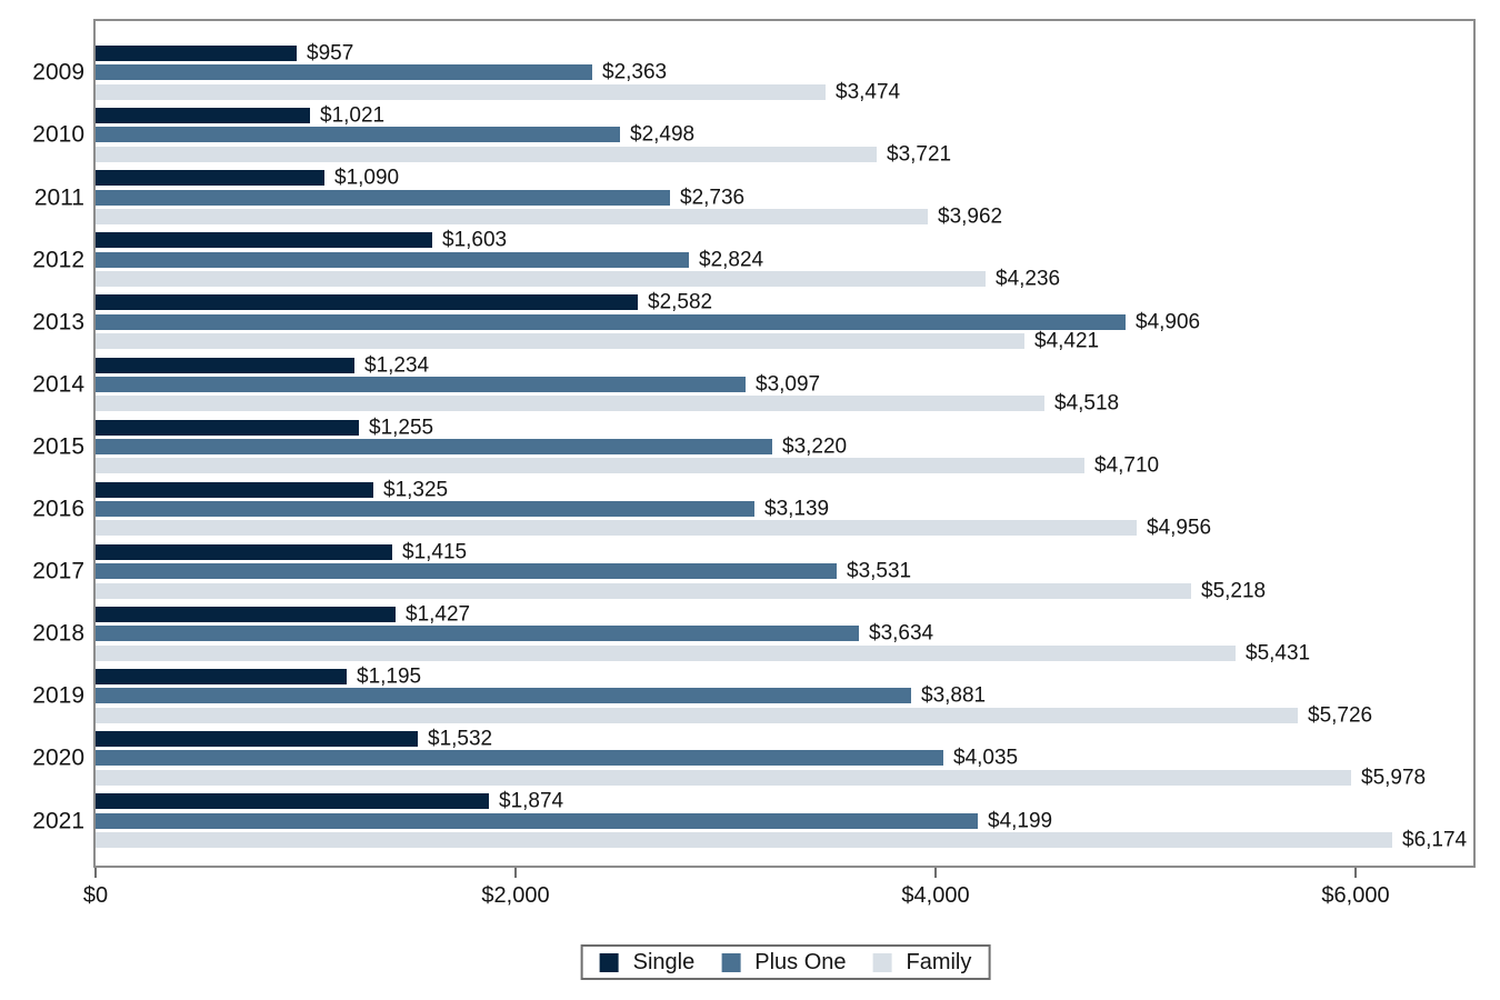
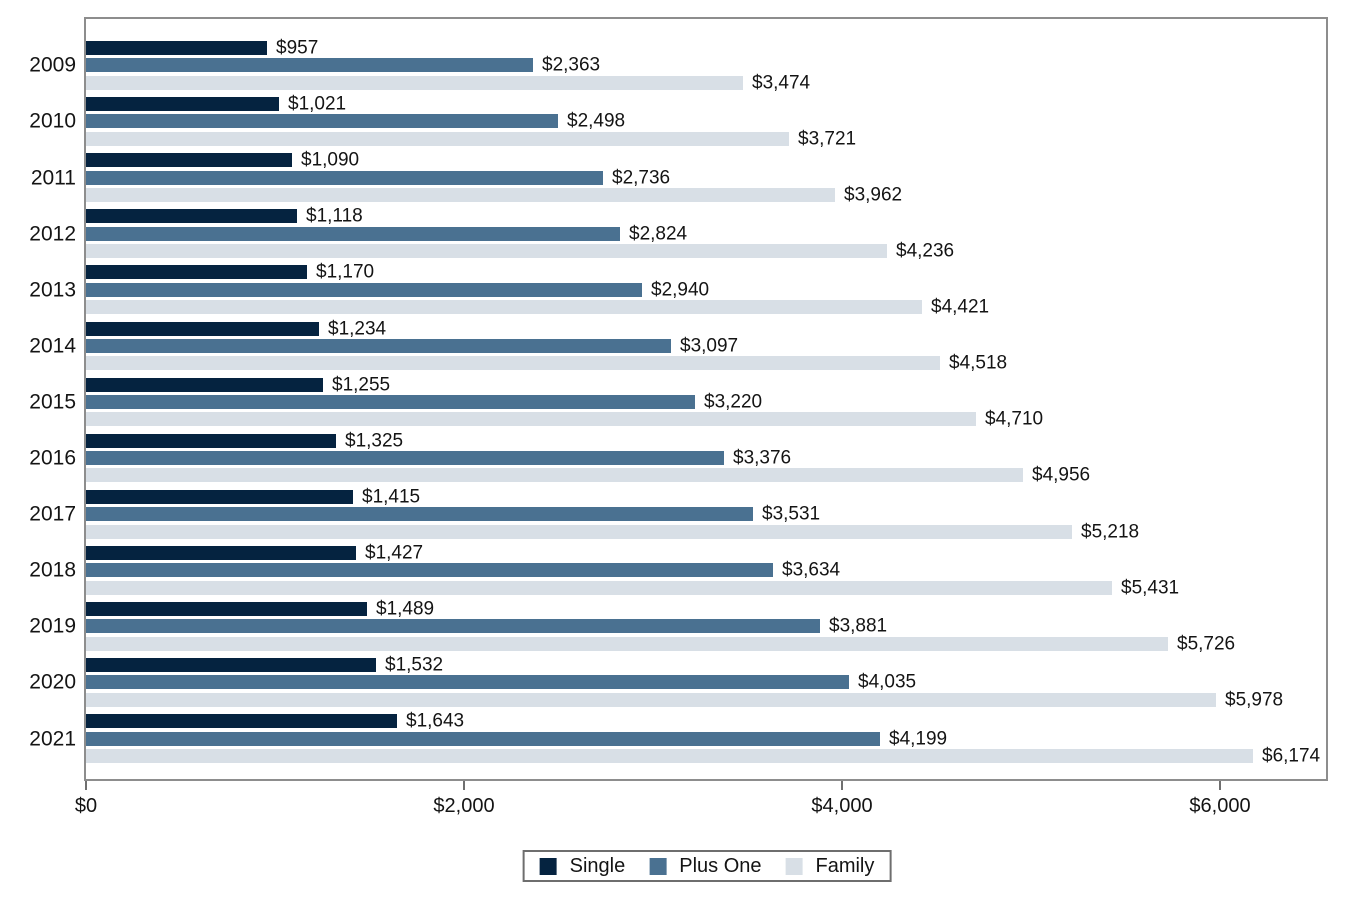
Single/2012: $1,603 -> $1,118
Single/2013: $2,582 -> $1,170
Plus One/2013: $4,906 -> $2,940
Plus One/2016: $3,139 -> $3,376
Single/2019: $1,195 -> $1,489
Single/2021: $1,874 -> $1,643
